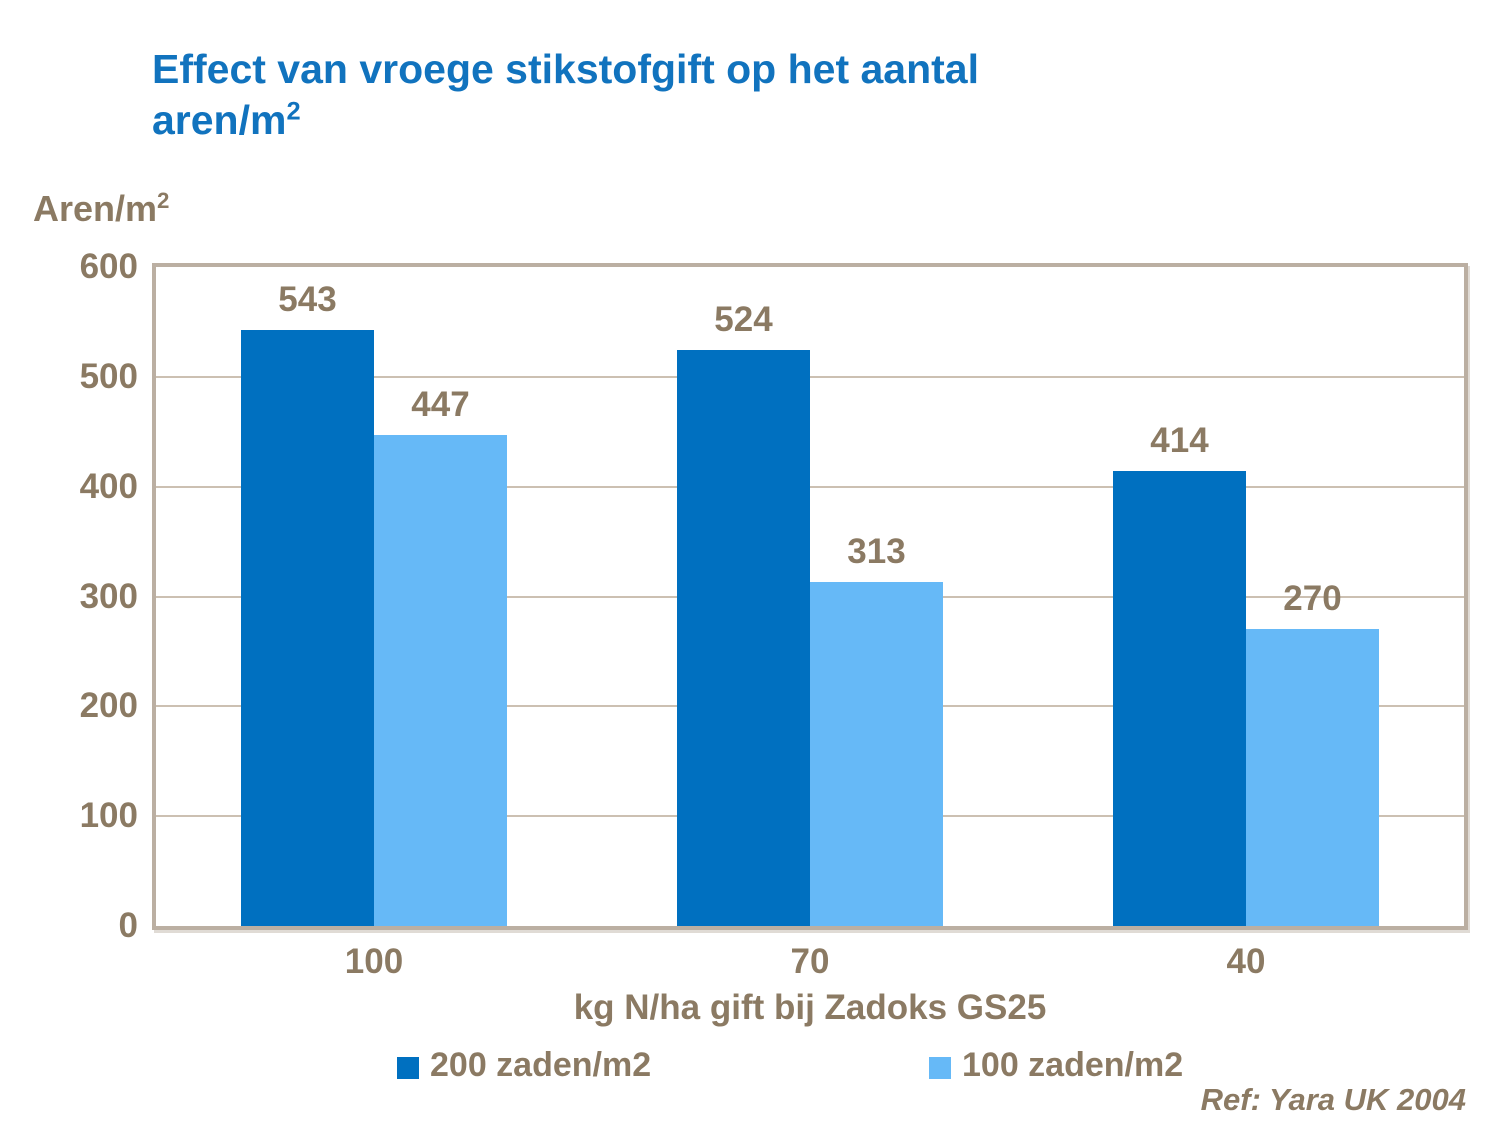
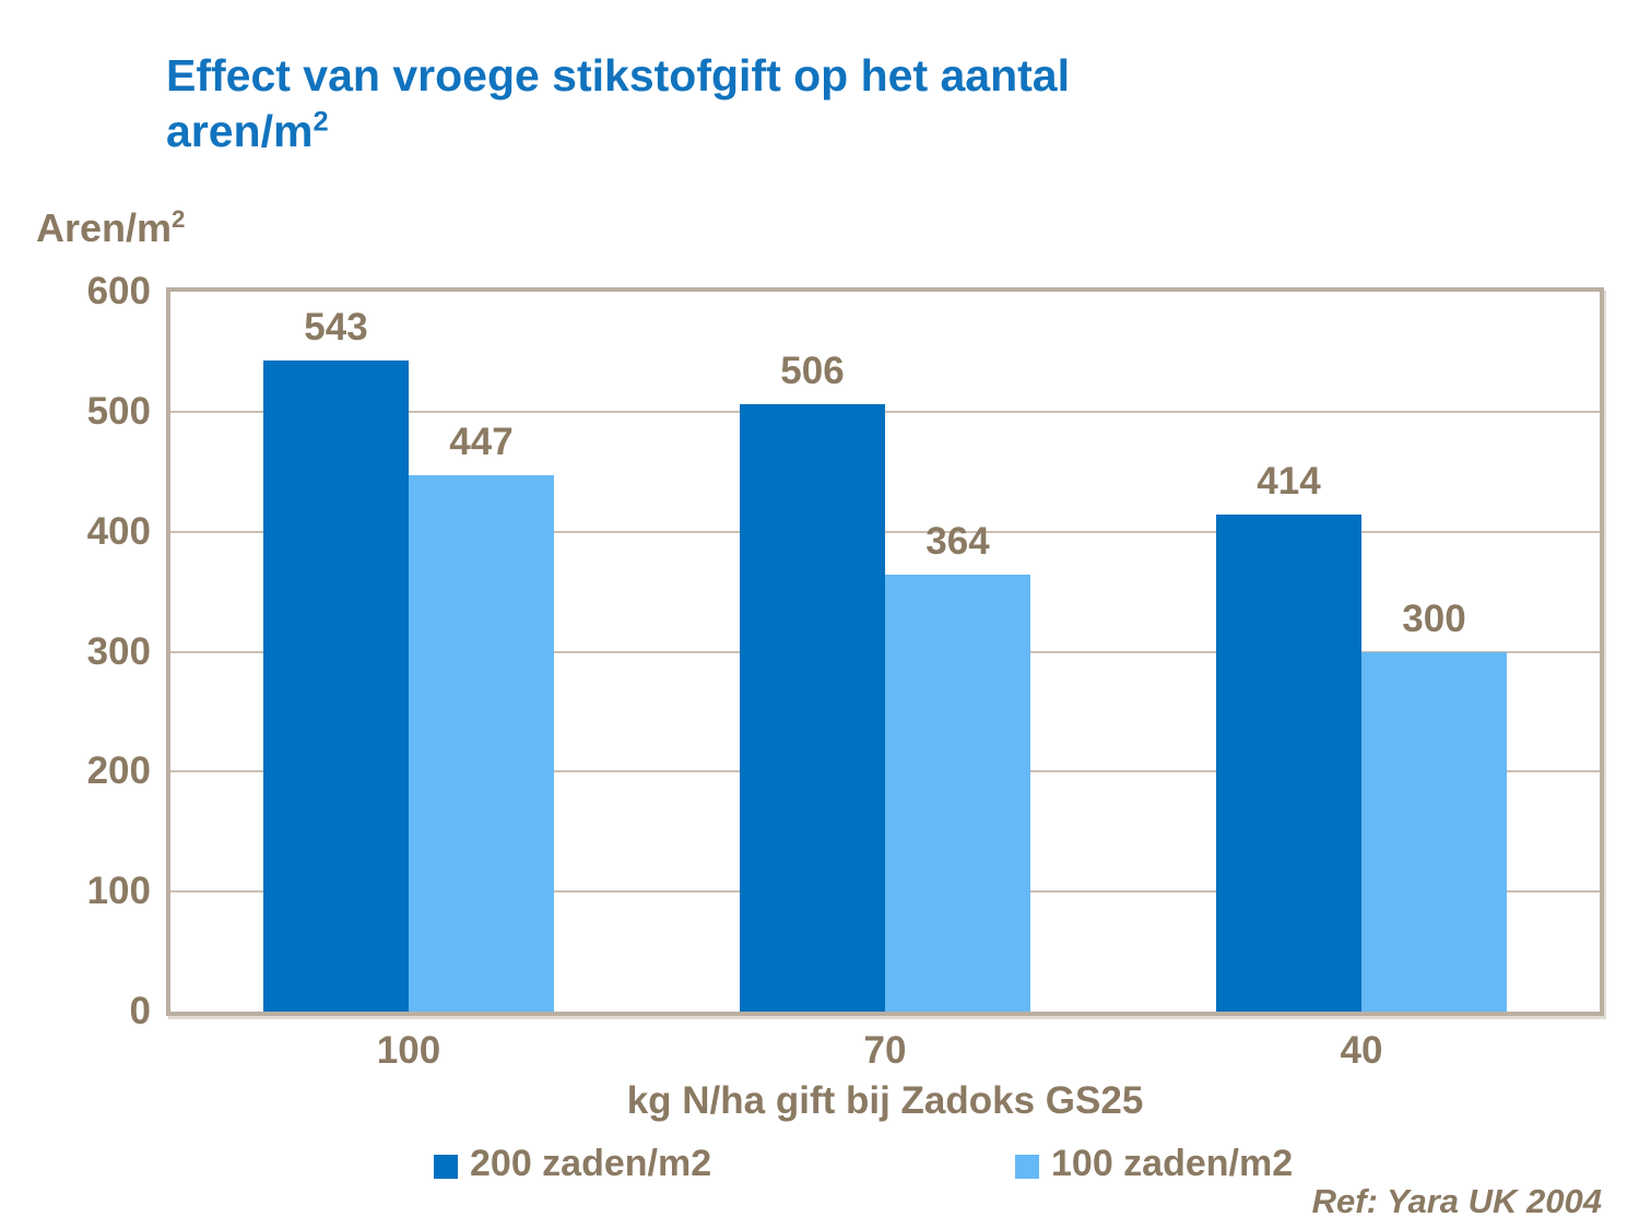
200 zaden/m2/70: 524 -> 506
100 zaden/m2/70: 313 -> 364
100 zaden/m2/40: 270 -> 300
